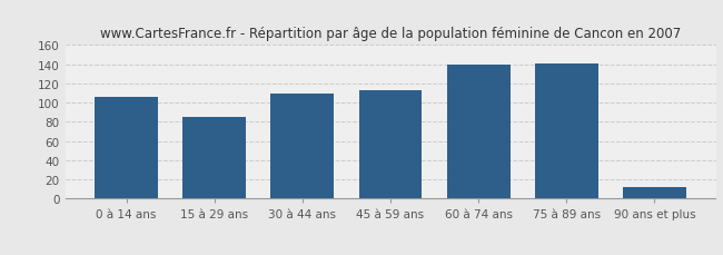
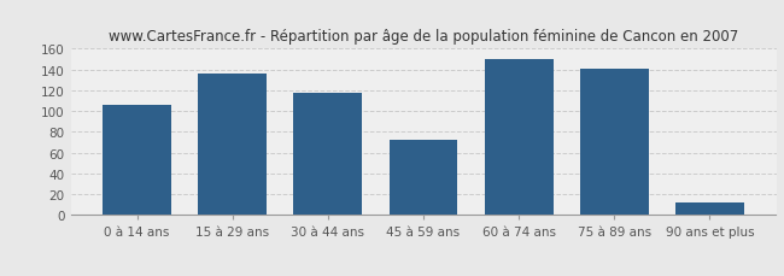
15 à 29 ans: 85 -> 136
30 à 44 ans: 109 -> 118
45 à 59 ans: 113 -> 72
60 à 74 ans: 140 -> 150
